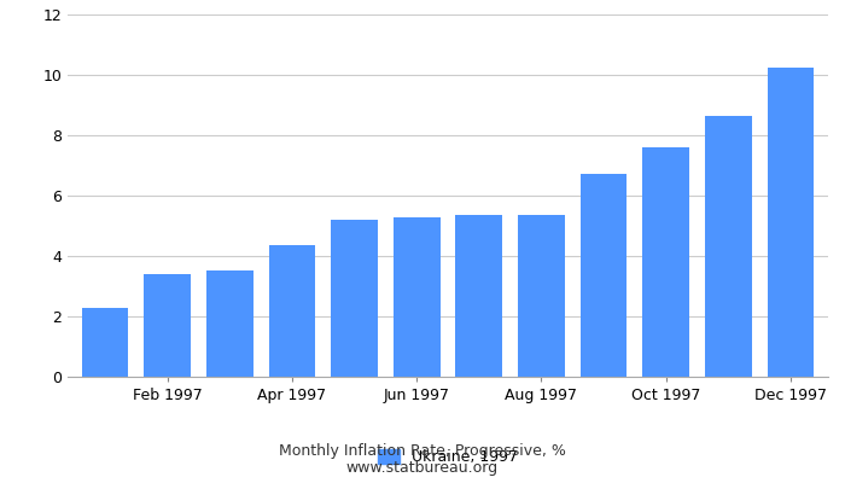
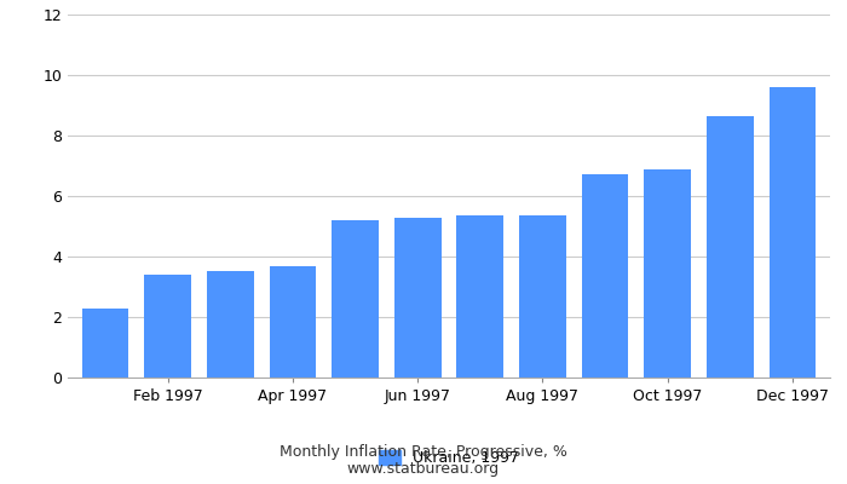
Apr 1997: 4.37 -> 3.70
Oct 1997: 7.62 -> 6.90
Dec 1997: 10.22 -> 9.60
